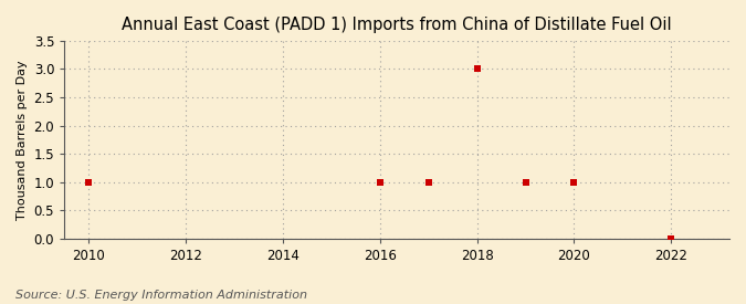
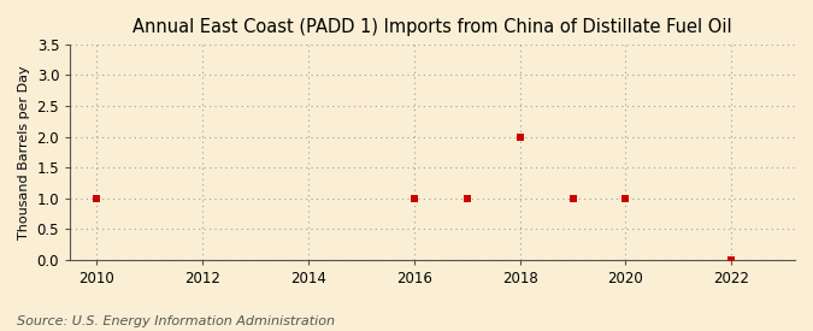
2018: 3 -> 2
